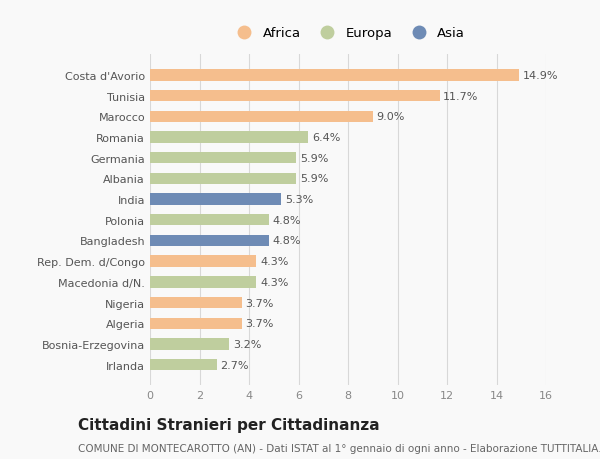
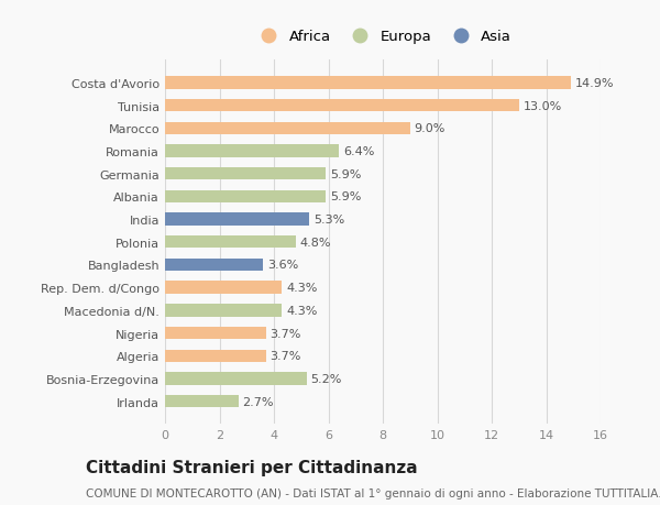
Tunisia: 11.7% -> 13.0%
Bangladesh: 4.8% -> 3.6%
Bosnia-Erzegovina: 3.2% -> 5.2%
